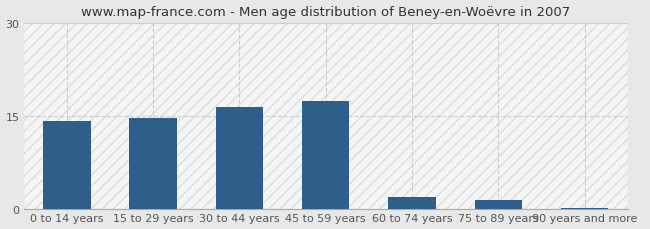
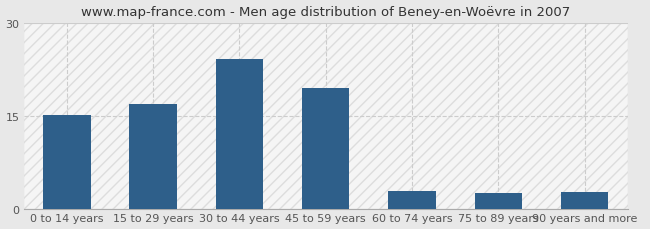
0 to 14 years: 14.2 -> 15.2
15 to 29 years: 14.7 -> 17.0
30 to 44 years: 16.5 -> 24.2
45 to 59 years: 17.5 -> 19.6
60 to 74 years: 2.0 -> 3.0
75 to 89 years: 1.5 -> 2.6
90 years and more: 0.2 -> 2.8
